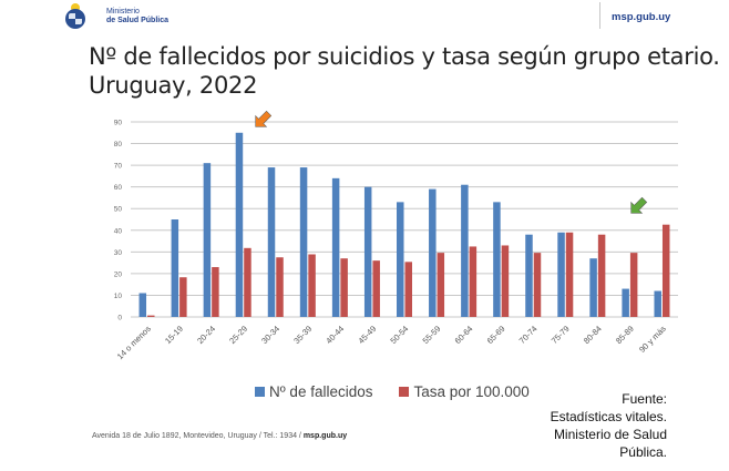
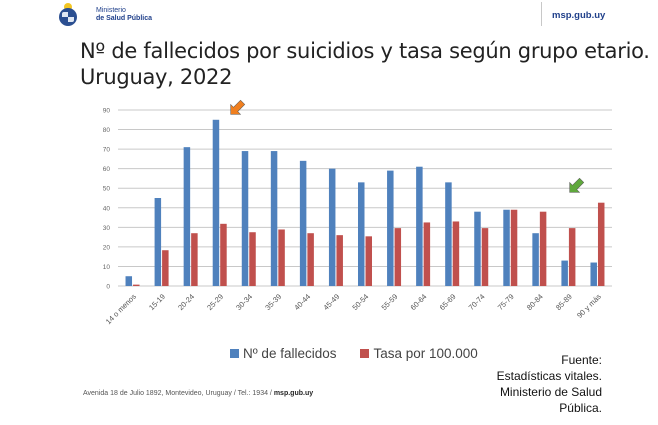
Nº de fallecidos/14 o menos: 11 -> 5
Tasa por 100.000/20-24: 23 -> 27
